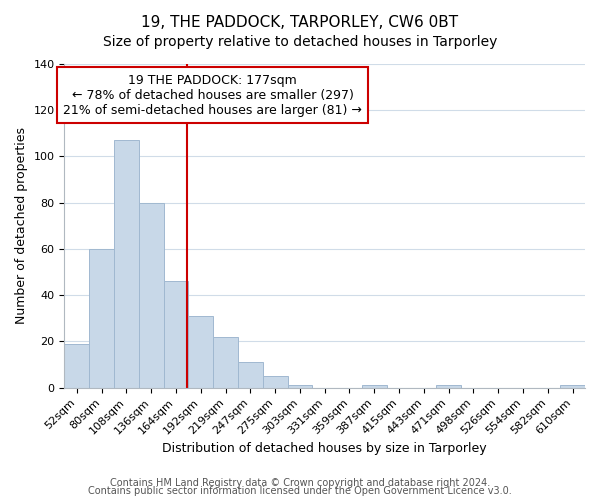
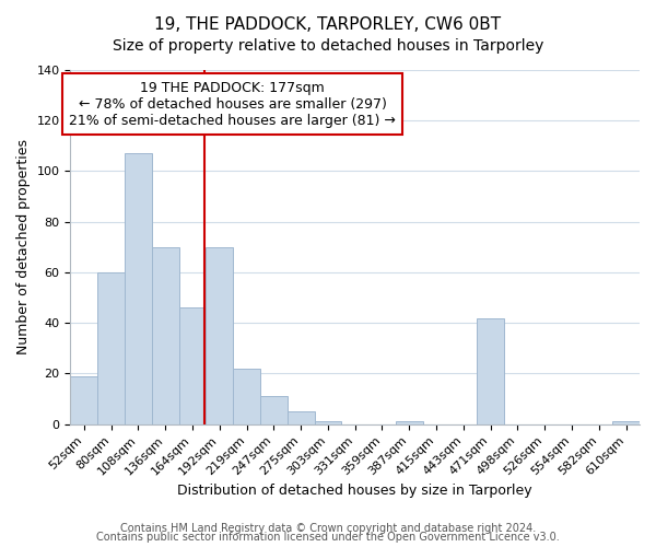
136sqm: 80 -> 70
192sqm: 31 -> 70
471sqm: 1 -> 42
